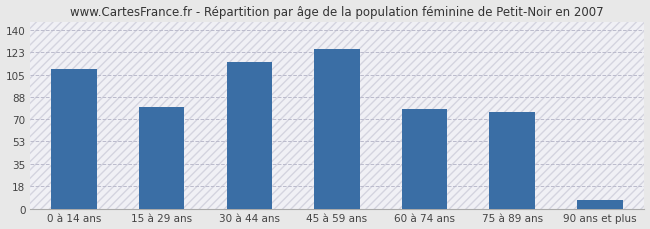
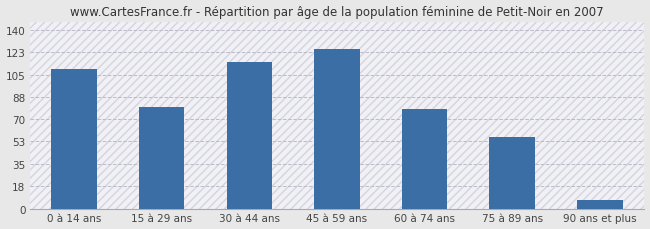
75 à 89 ans: 76 -> 56
